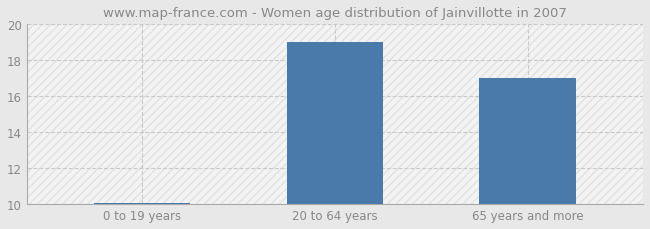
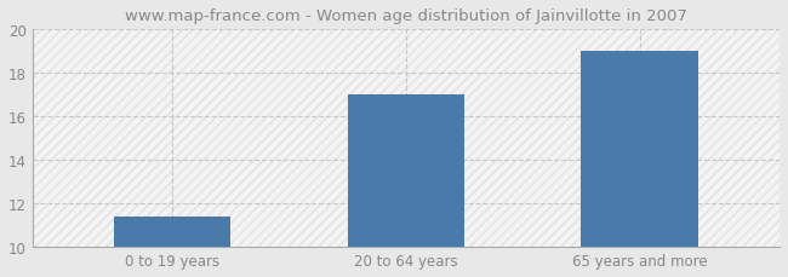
0 to 19 years: 10.1 -> 11.4
20 to 64 years: 19.0 -> 17.0
65 years and more: 17.0 -> 19.0
